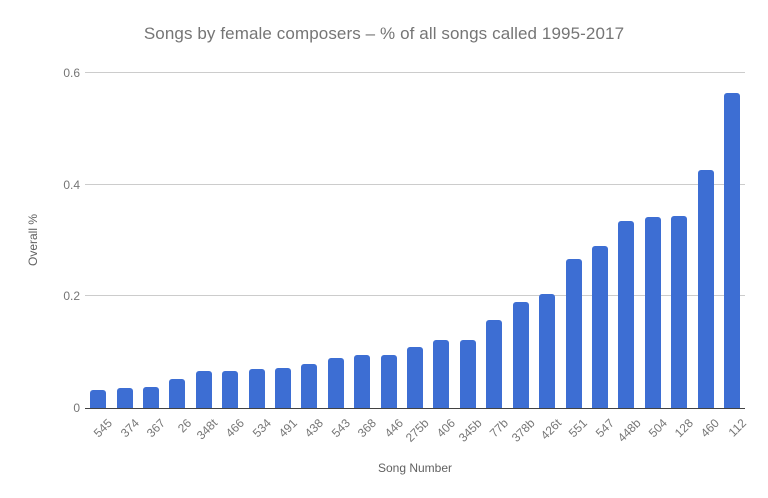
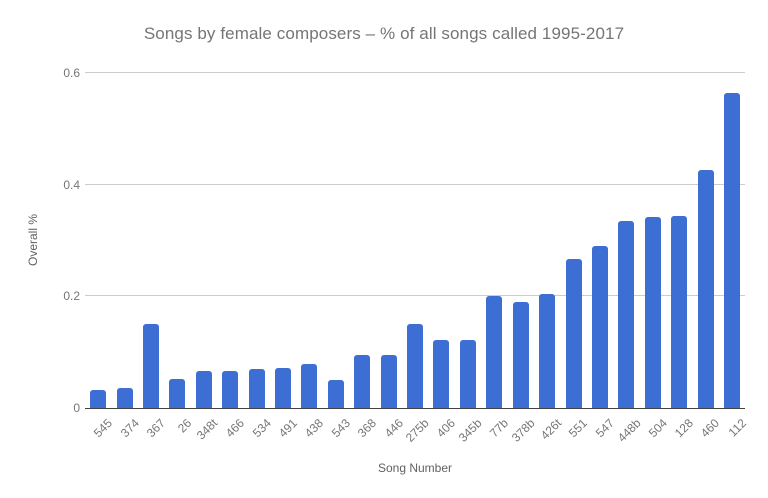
367: 0.04 -> 0.15
543: 0.09 -> 0.05
275b: 0.11 -> 0.15
77b: 0.16 -> 0.20
